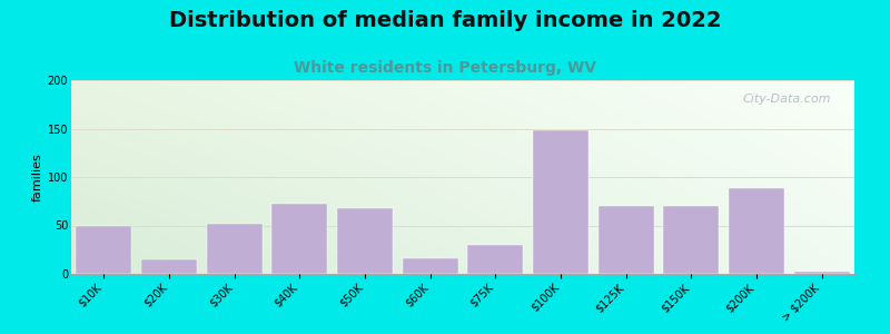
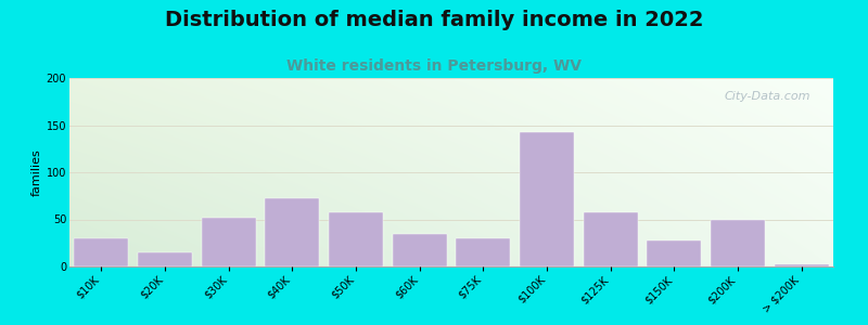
$10K: 50 -> 30
$50K: 68 -> 58
$60K: 16 -> 35
$100K: 148 -> 142
$125K: 70 -> 58
$150K: 70 -> 28
$200K: 88 -> 50
